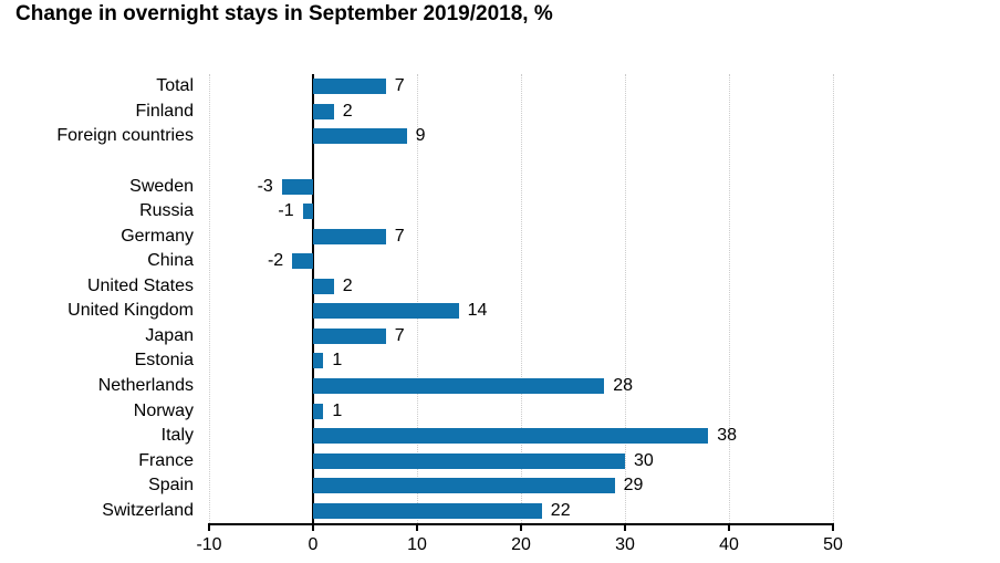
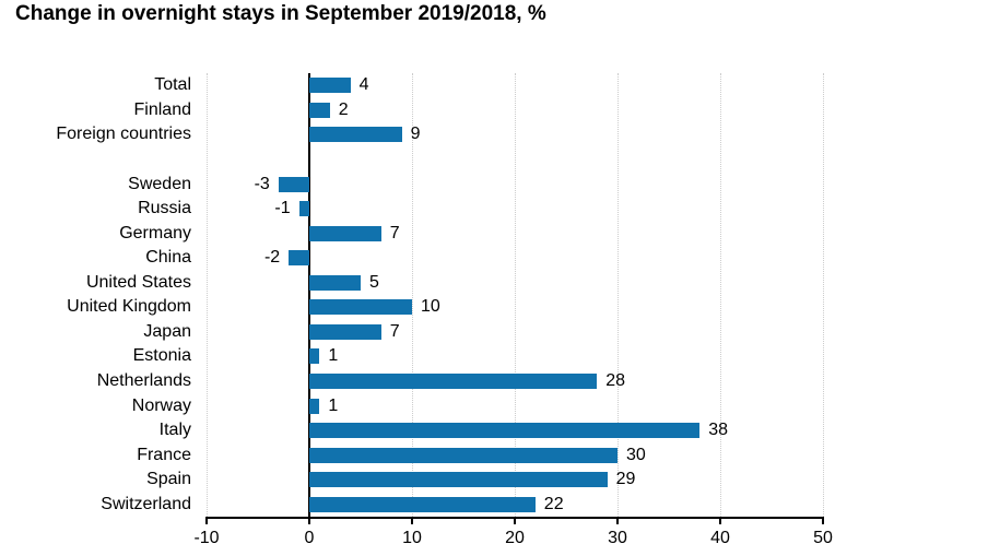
Total: 7 -> 4
United States: 2 -> 5
United Kingdom: 14 -> 10
